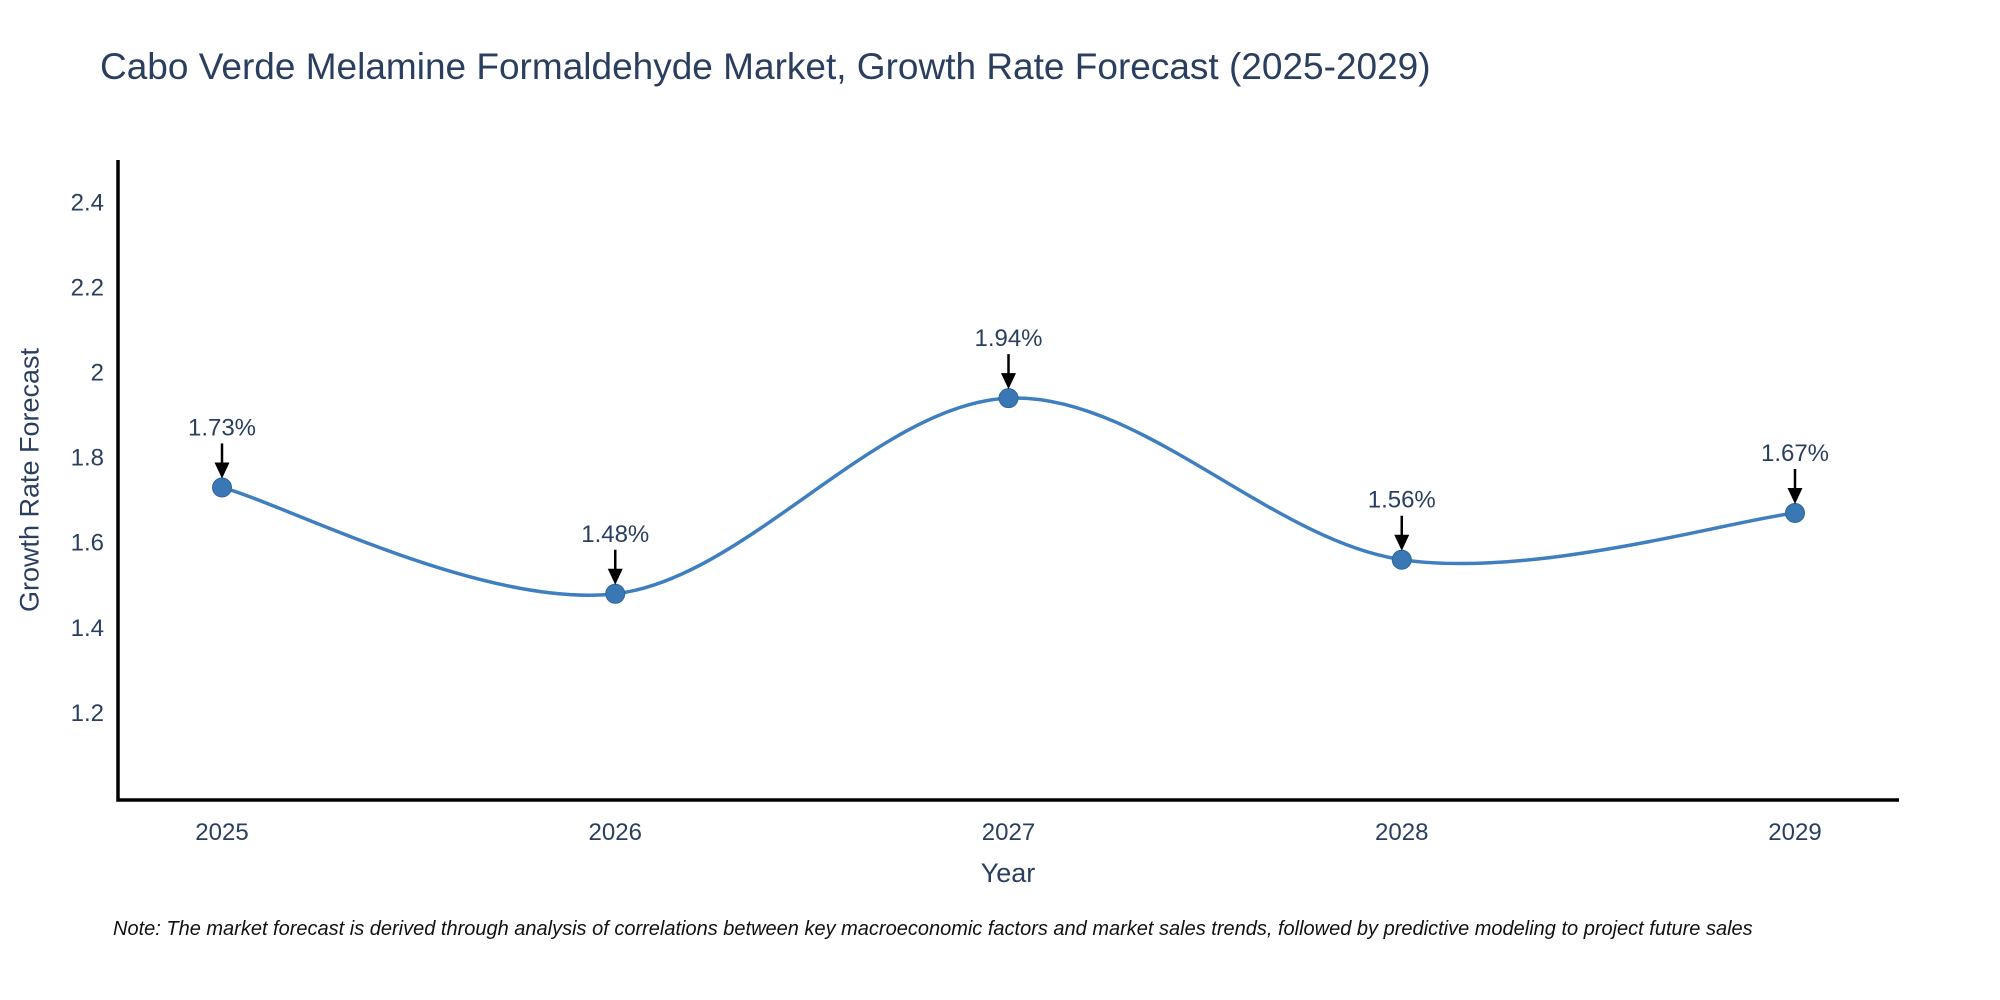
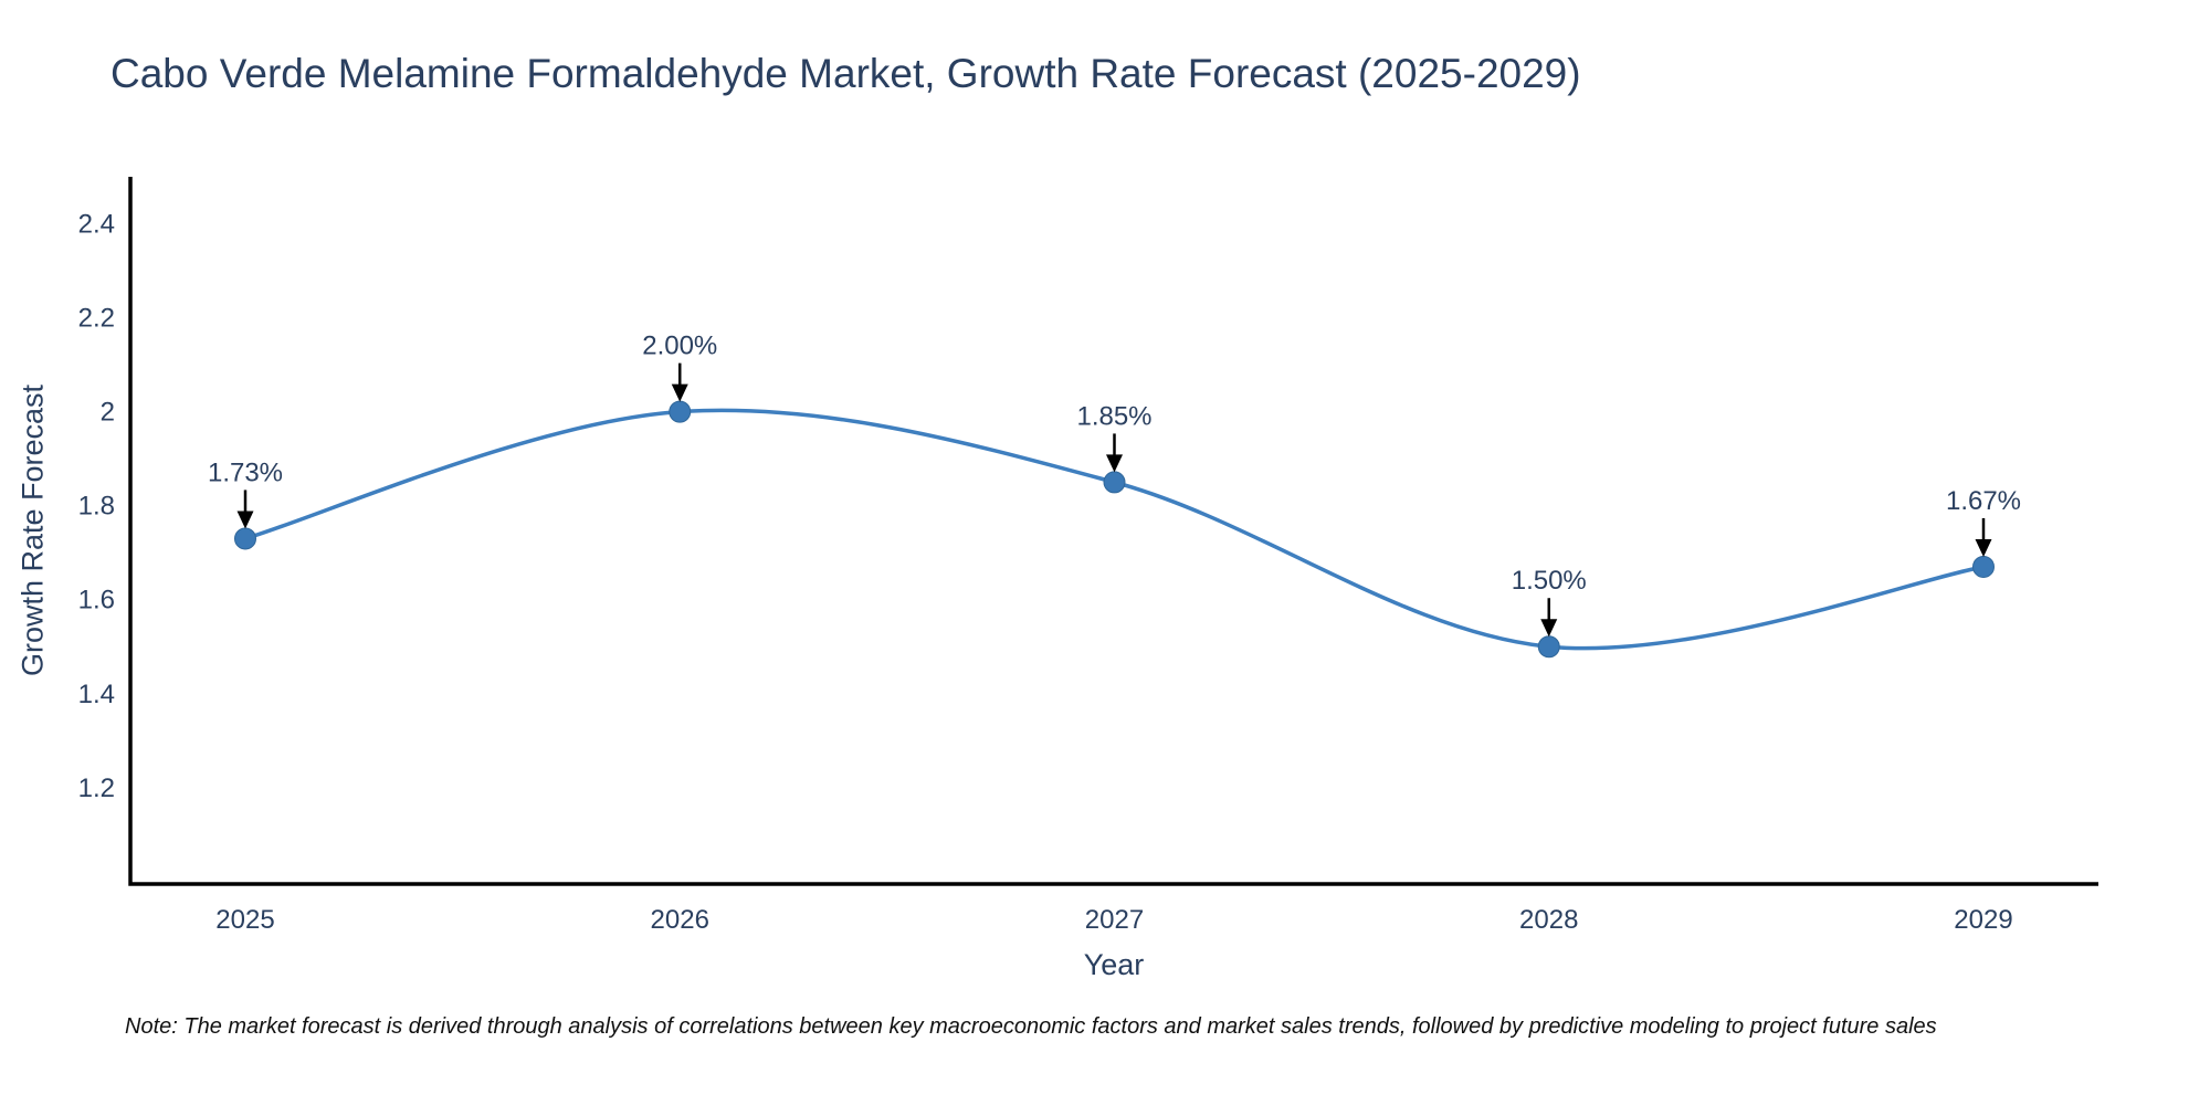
2026: 1.48% -> 2.00%
2027: 1.94% -> 1.85%
2028: 1.56% -> 1.50%
